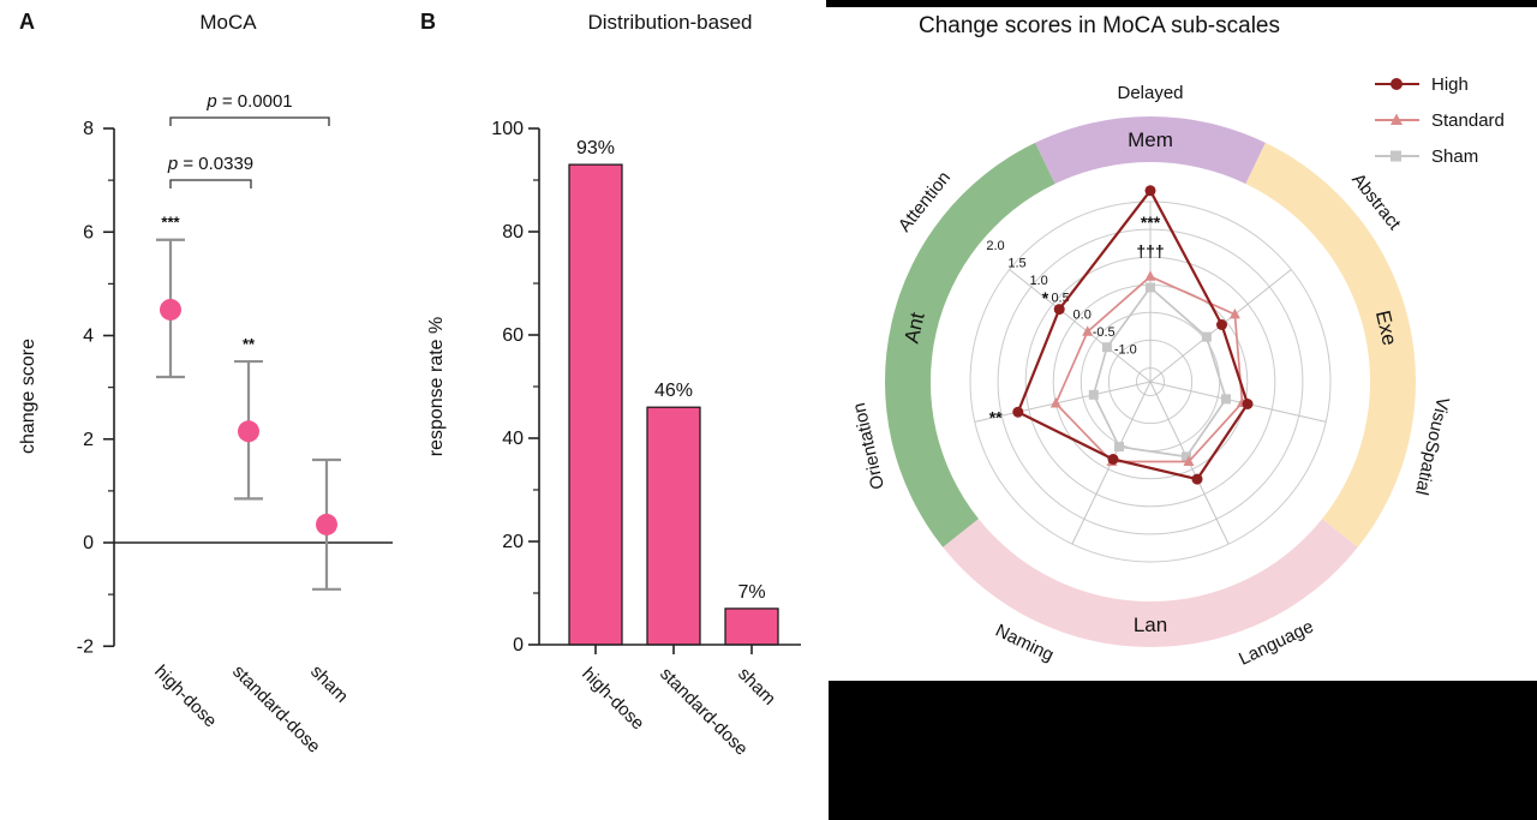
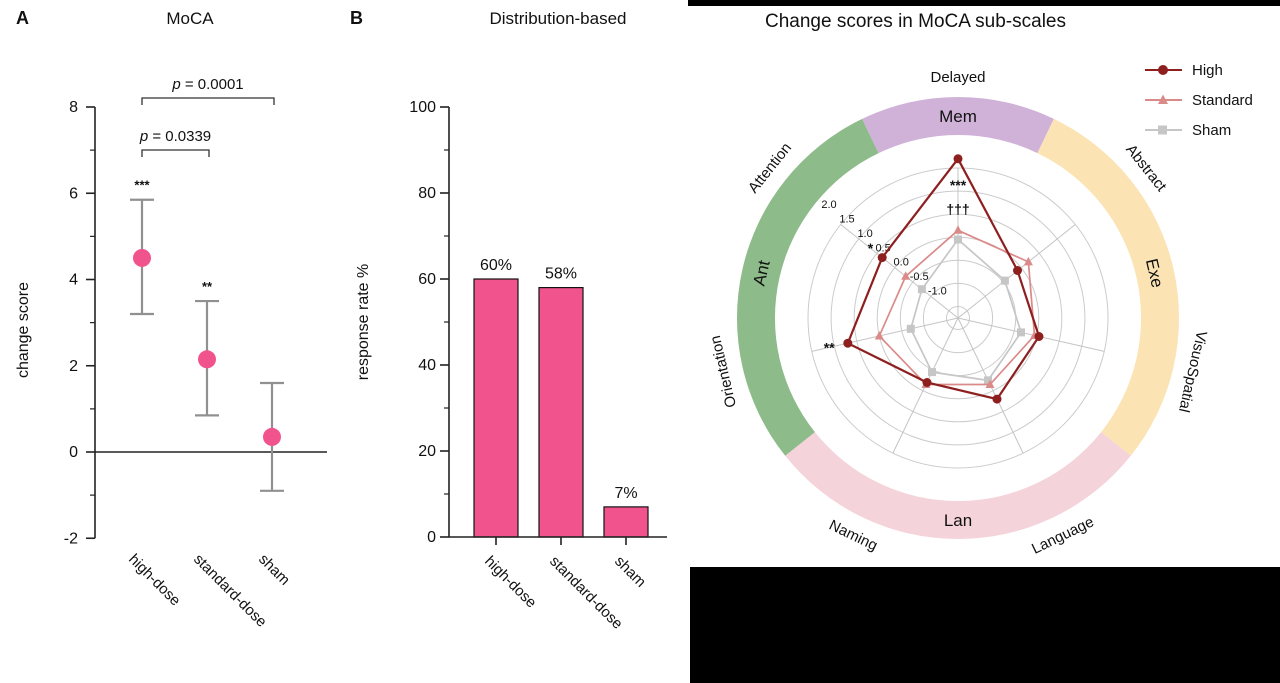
Distribution-based/high-dose: 93% -> 60%
Distribution-based/standard-dose: 46% -> 58%
